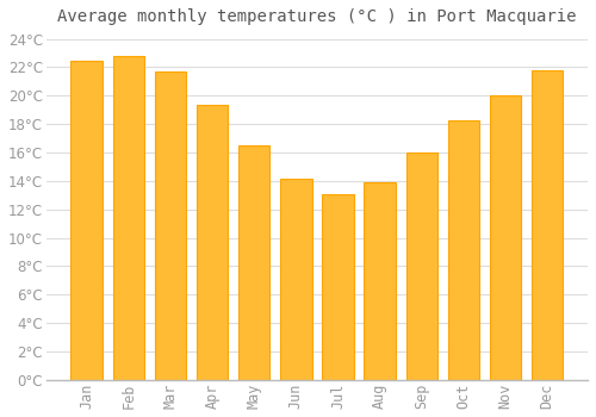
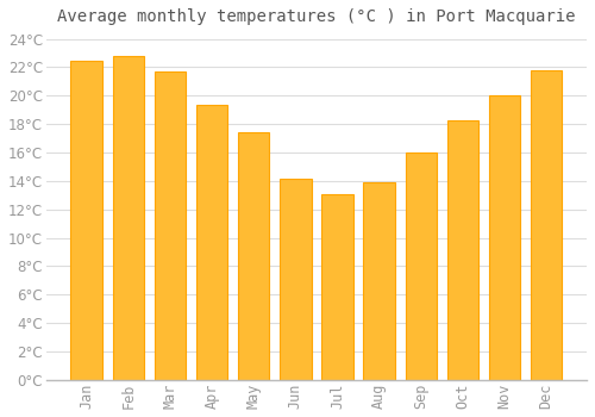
May: 16.5°C -> 17.4°C
